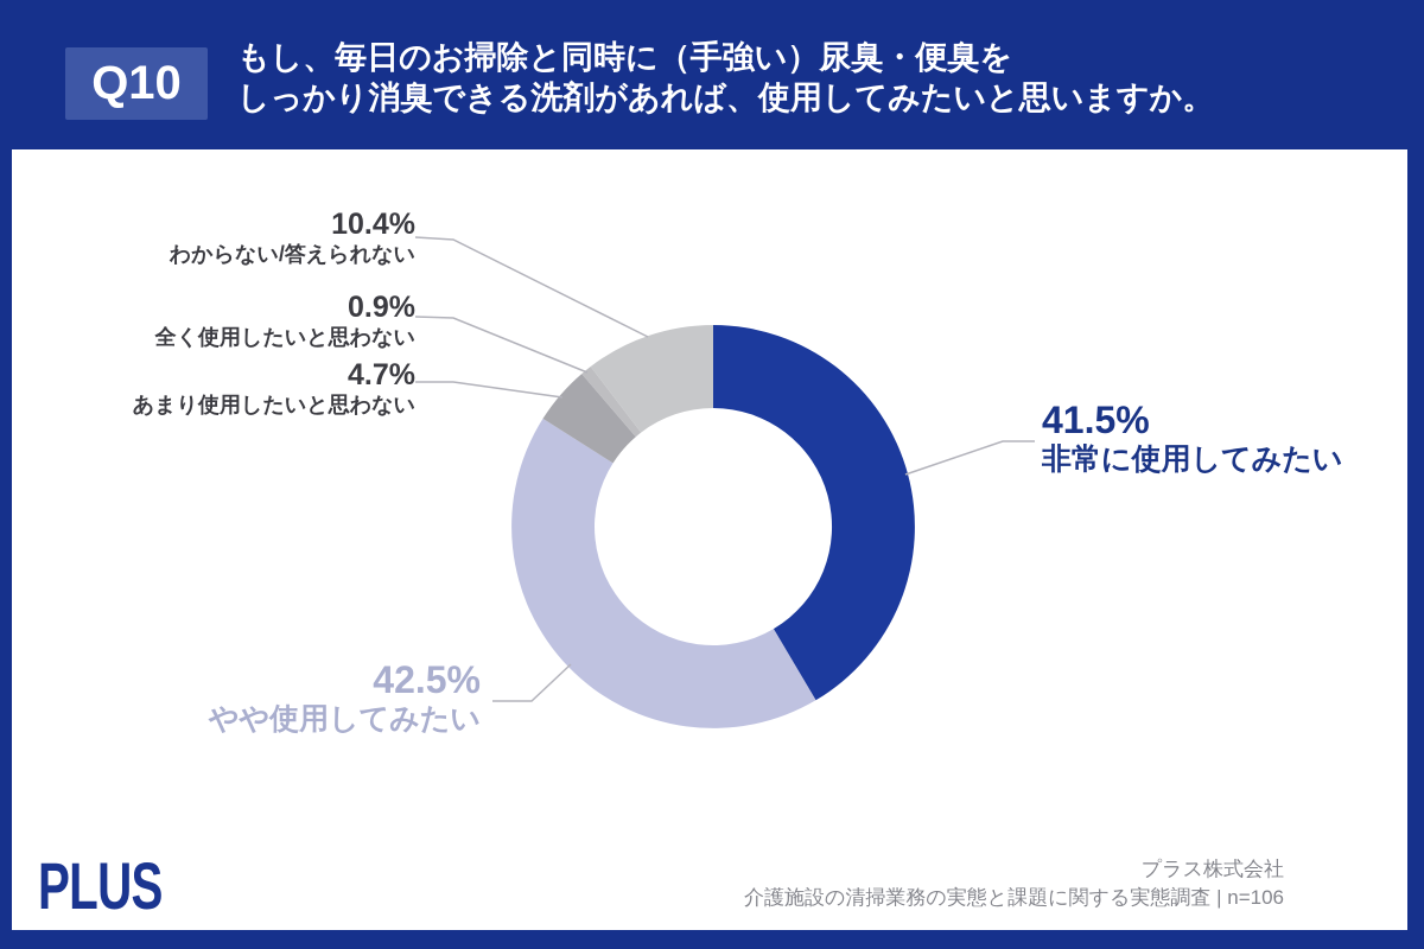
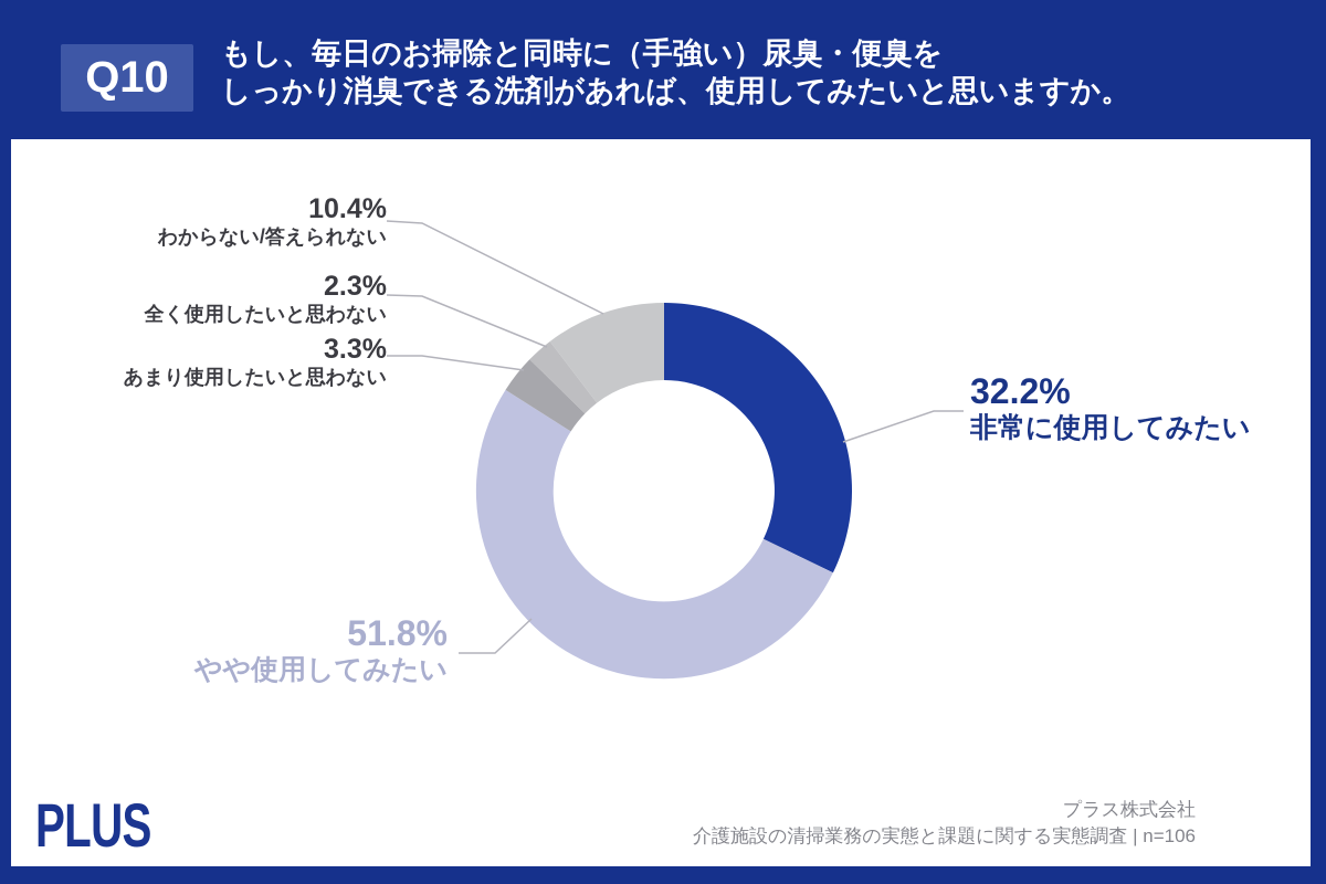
非常に使用してみたい: 41.5% -> 32.2%
やや使用してみたい: 42.5% -> 51.8%
あまり使用したいと思わない: 4.7% -> 3.3%
全く使用したいと思わない: 0.9% -> 2.3%
